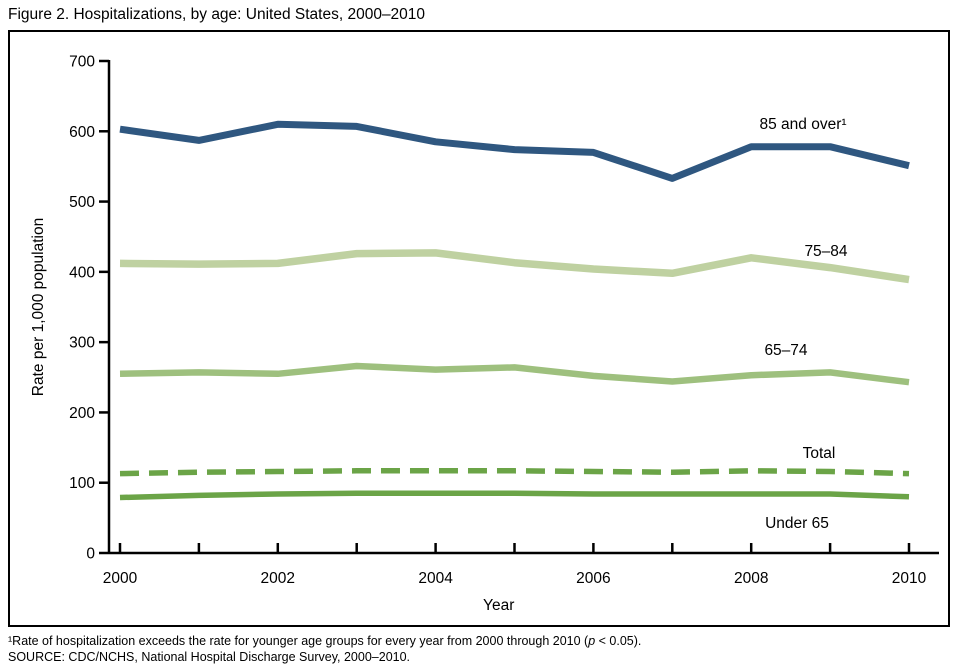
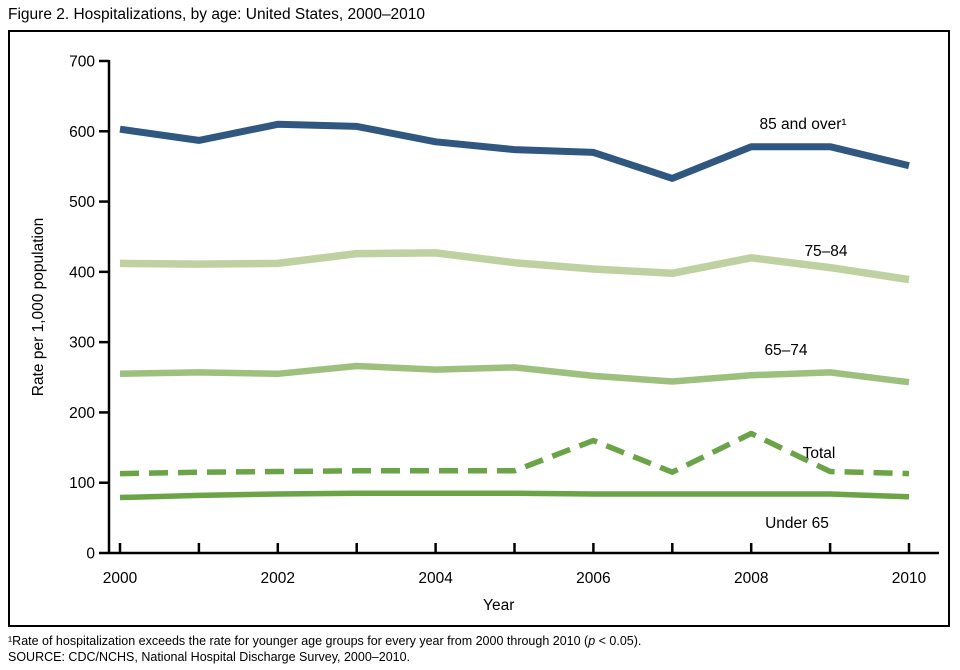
Total/2006: 120 -> 160
Total/2008: 120 -> 170
